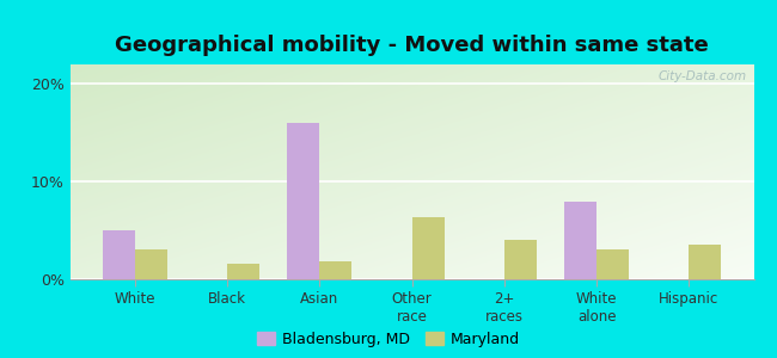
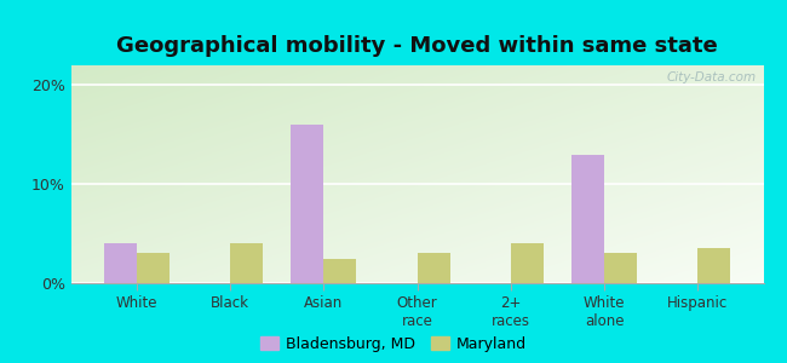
Bladensburg, MD/White: 5% -> 4%
Maryland/Black: 1.6% -> 4.0%
Maryland/Asian: 1.8% -> 2.5%
Maryland/Other race: 6.4% -> 3.0%
Bladensburg, MD/White alone: 8% -> 13%
